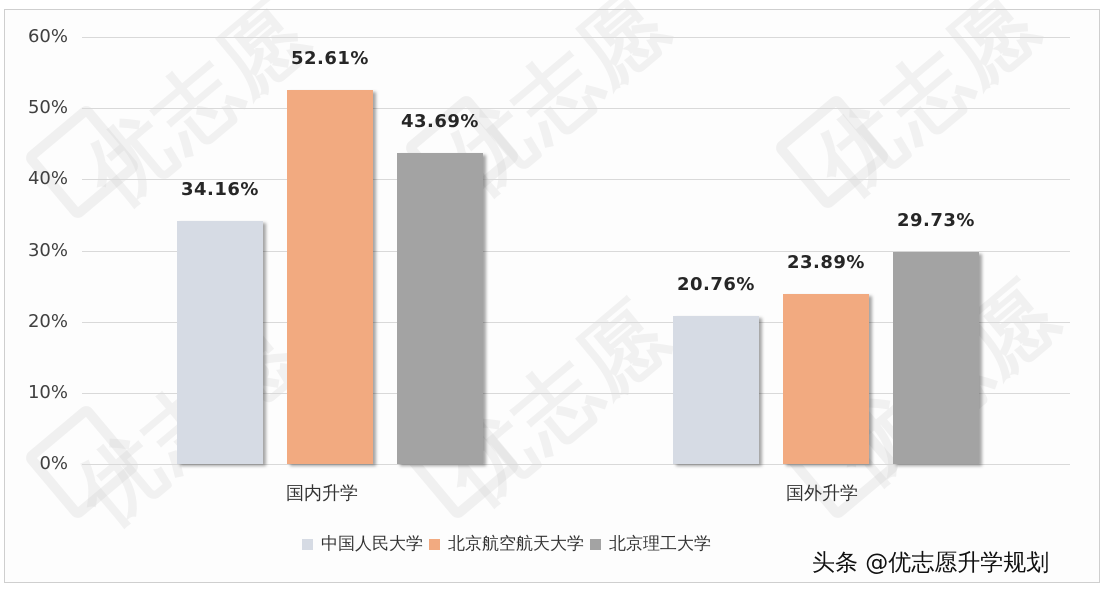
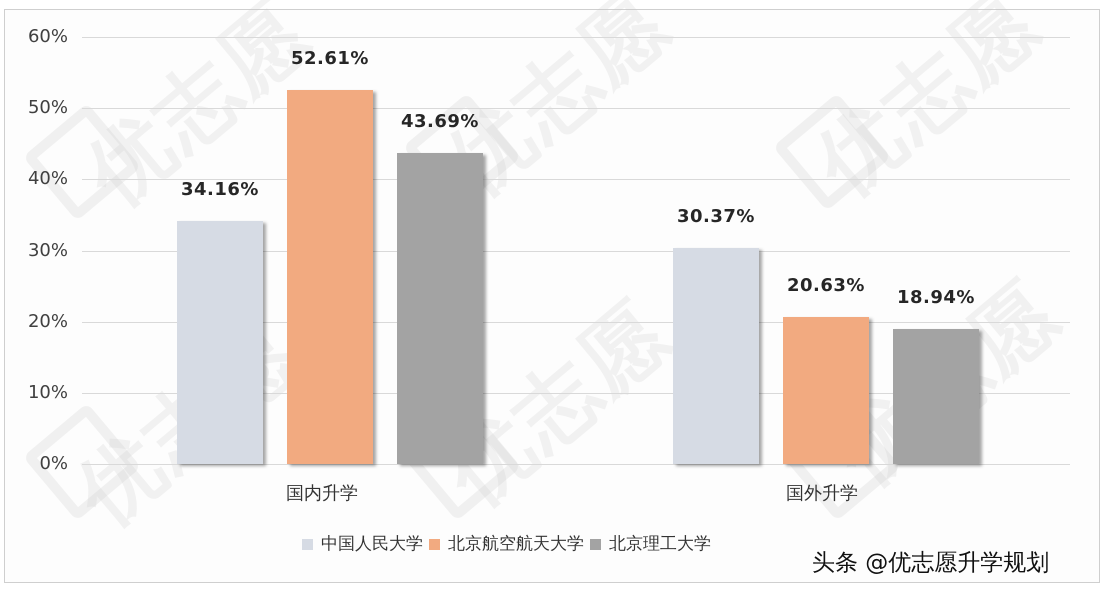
中国人民大学/国外升学: 20.76% -> 30.37%
北京航空航天大学/国外升学: 23.89% -> 20.63%
北京理工大学/国外升学: 29.73% -> 18.94%
